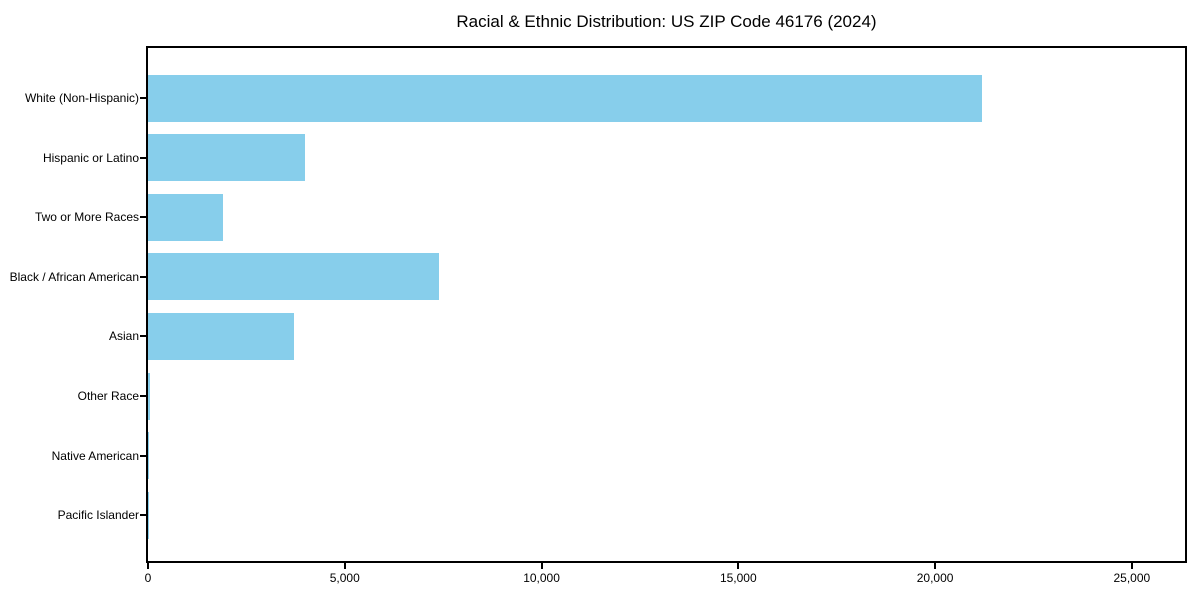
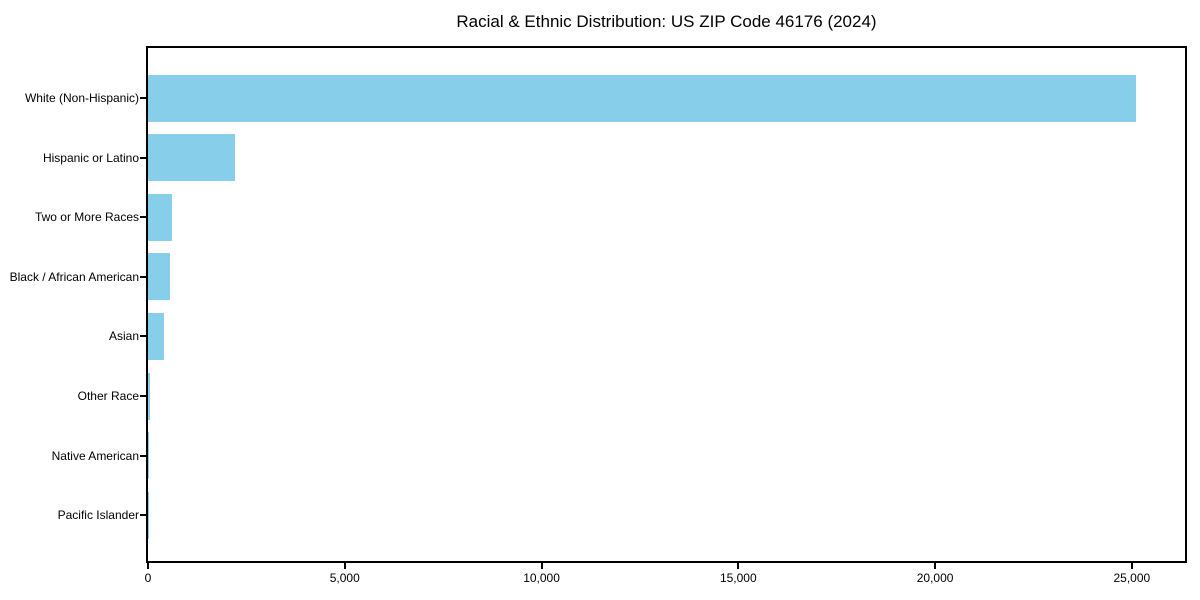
White (Non-Hispanic): 21200 -> 25100
Hispanic or Latino: 4000 -> 2200
Two or More Races: 1900 -> 600
Black / African American: 7400 -> 600
Asian: 3700 -> 400
